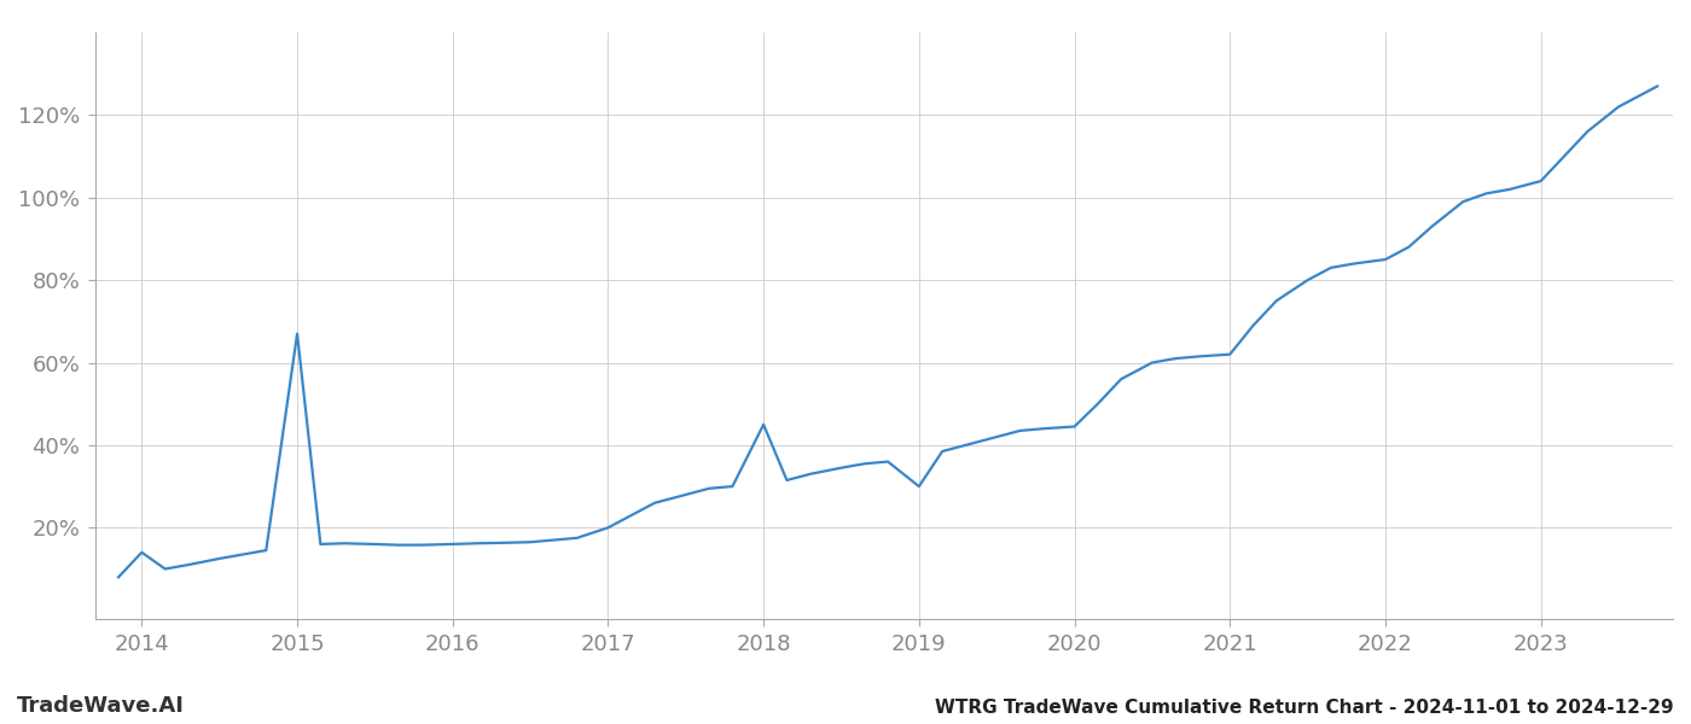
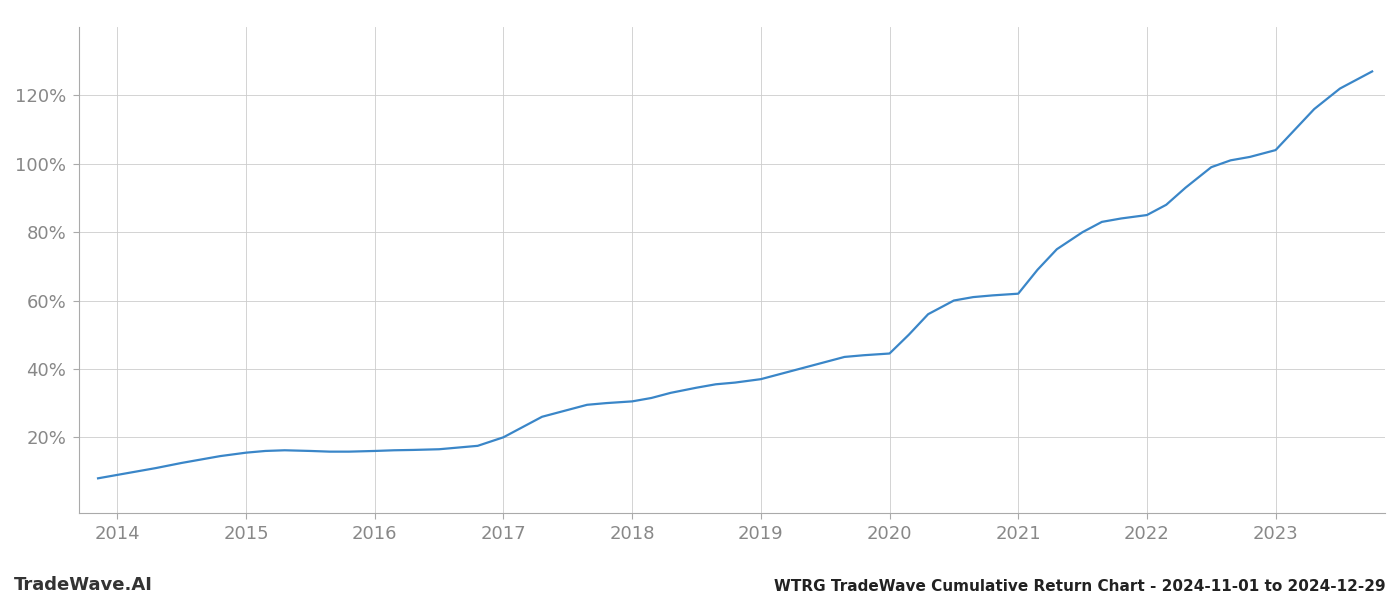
2014: 14.0% -> 9.0%
2015: 67.0% -> 15.5%
2018: 45.0% -> 30.5%
2019: 30.0% -> 37.0%
